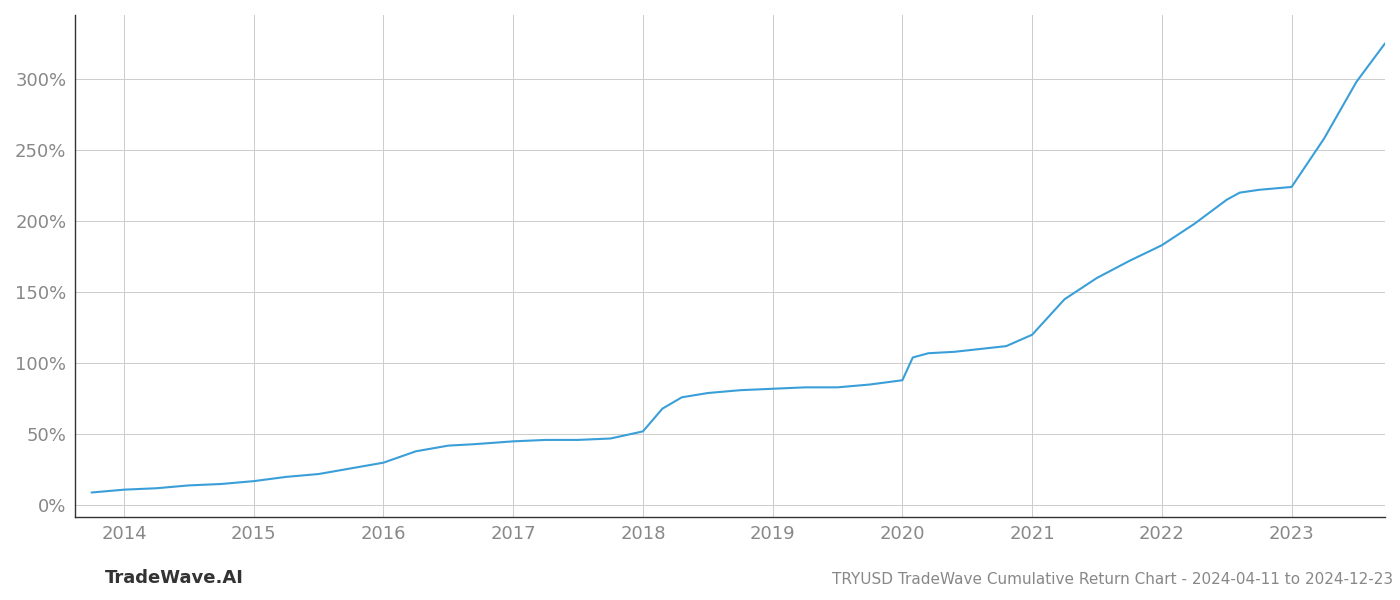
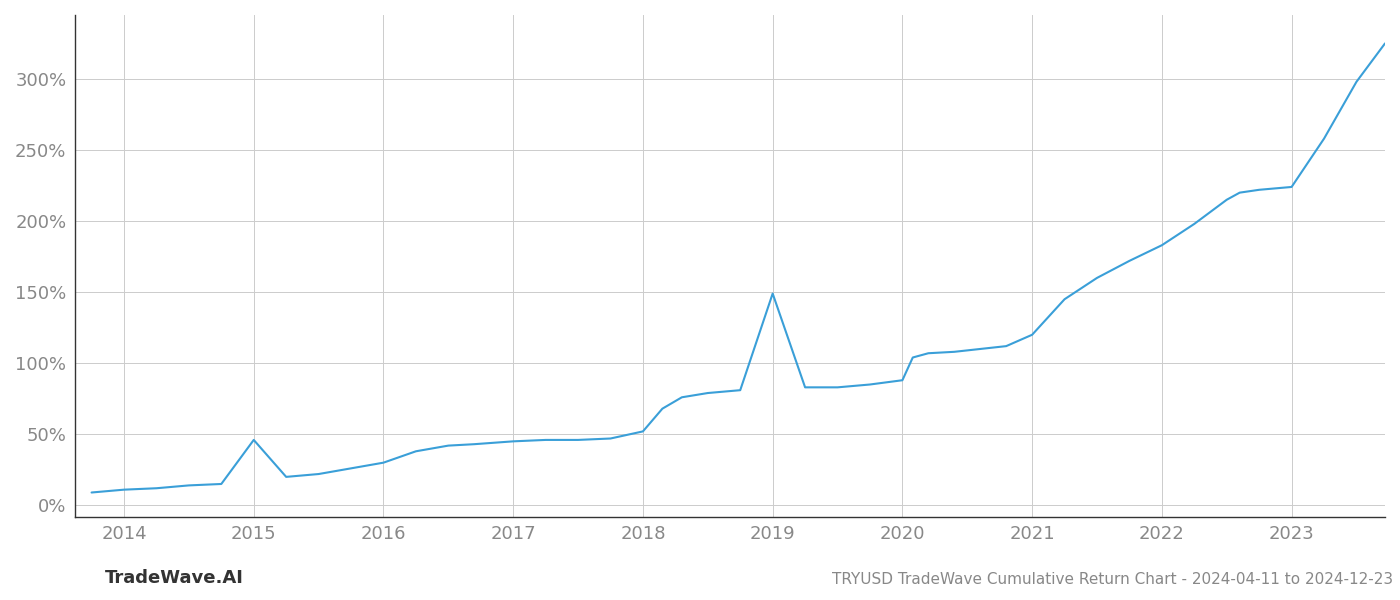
2015: 17% -> 46%
2019: 82% -> 149%
